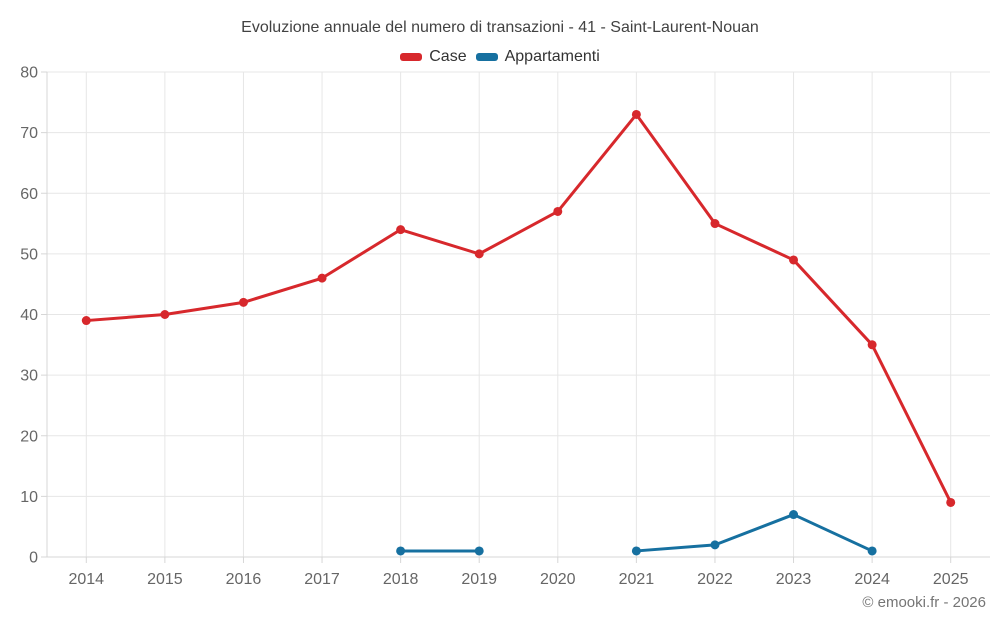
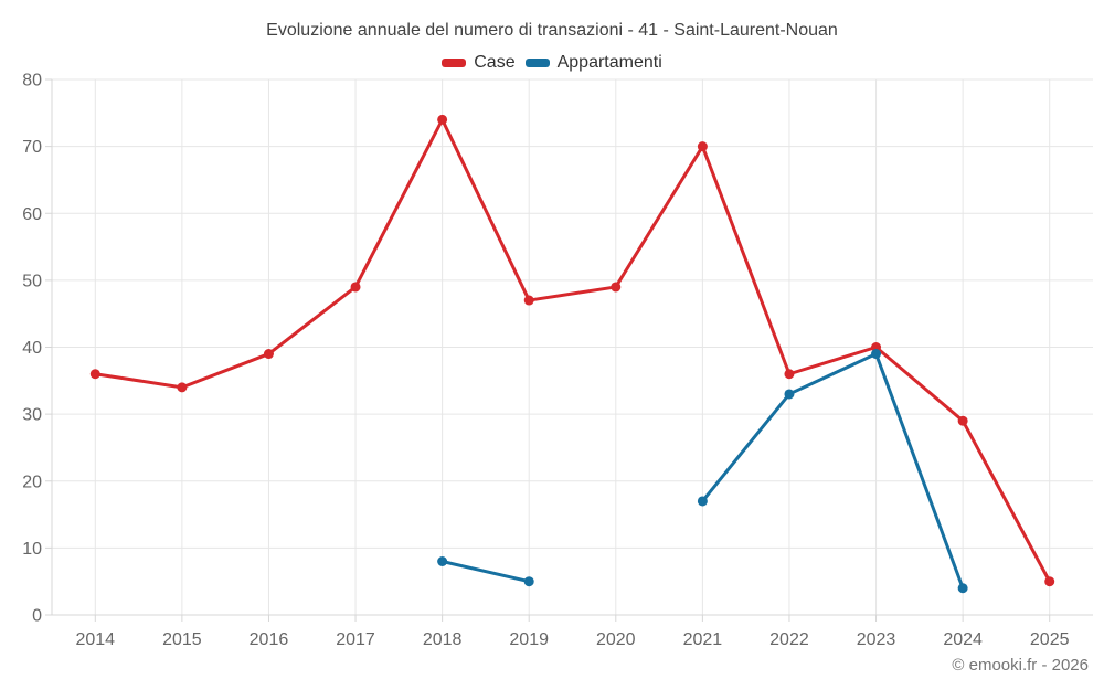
Case/2014: 39 -> 36
Case/2015: 40 -> 34
Case/2016: 42 -> 39
Case/2017: 46 -> 49
Case/2018: 54 -> 74
Appartamenti/2018: 1 -> 8
Case/2019: 50 -> 47
Appartamenti/2019: 1 -> 5
Case/2020: 57 -> 49
Case/2021: 73 -> 70
Appartamenti/2021: 1 -> 17
Case/2022: 55 -> 36
Appartamenti/2022: 2 -> 33
Case/2023: 49 -> 40
Appartamenti/2023: 7 -> 39
Case/2024: 35 -> 29
Appartamenti/2024: 1 -> 4
Case/2025: 9 -> 5
